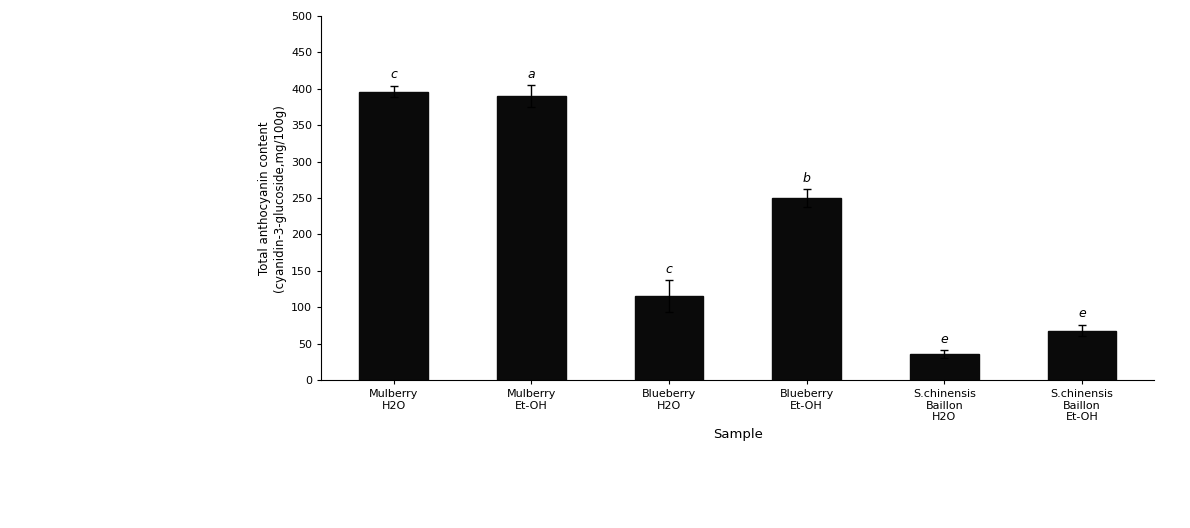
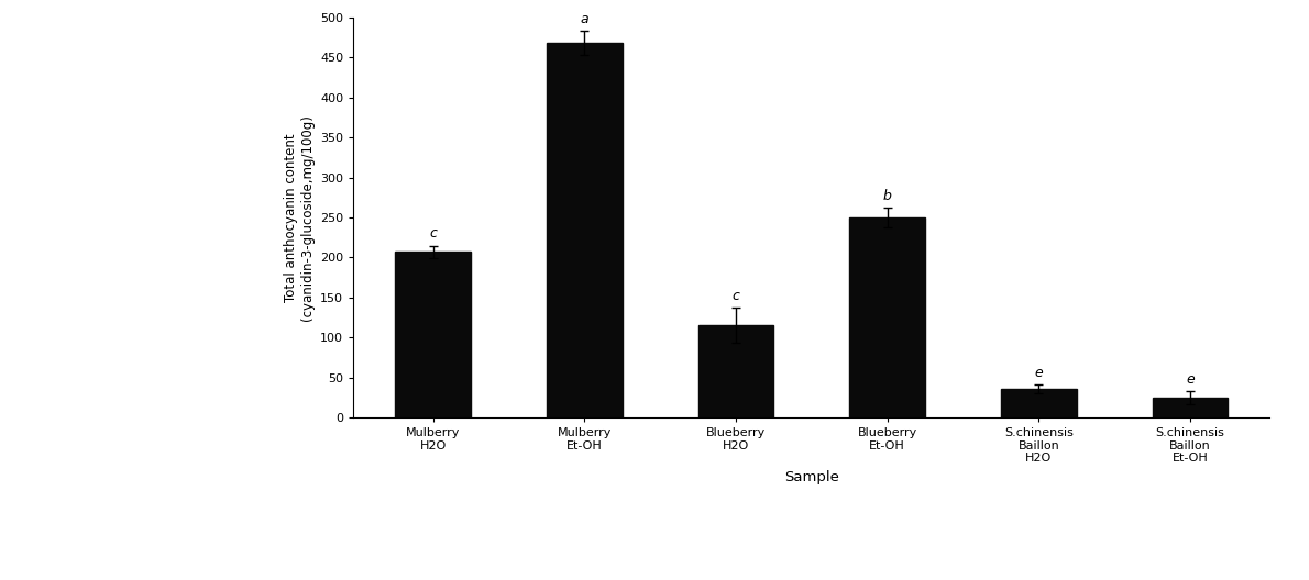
Mulberry H2O: 396 -> 207
Mulberry Et-OH: 390 -> 468
S.chinensis Baillon Et-OH: 68 -> 25
